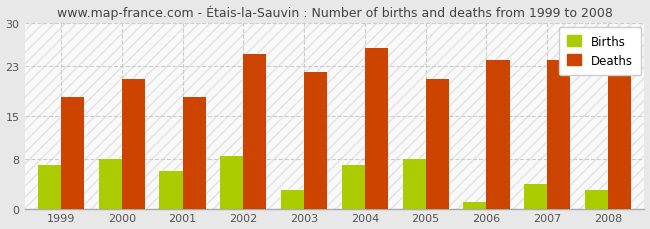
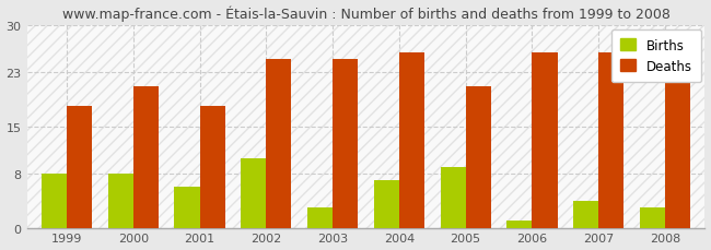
Births/1999: 7.0 -> 8.0
Births/2002: 8.5 -> 10.2
Deaths/2003: 22 -> 25
Births/2005: 8.0 -> 9.0
Deaths/2006: 24 -> 26
Deaths/2007: 24 -> 26
